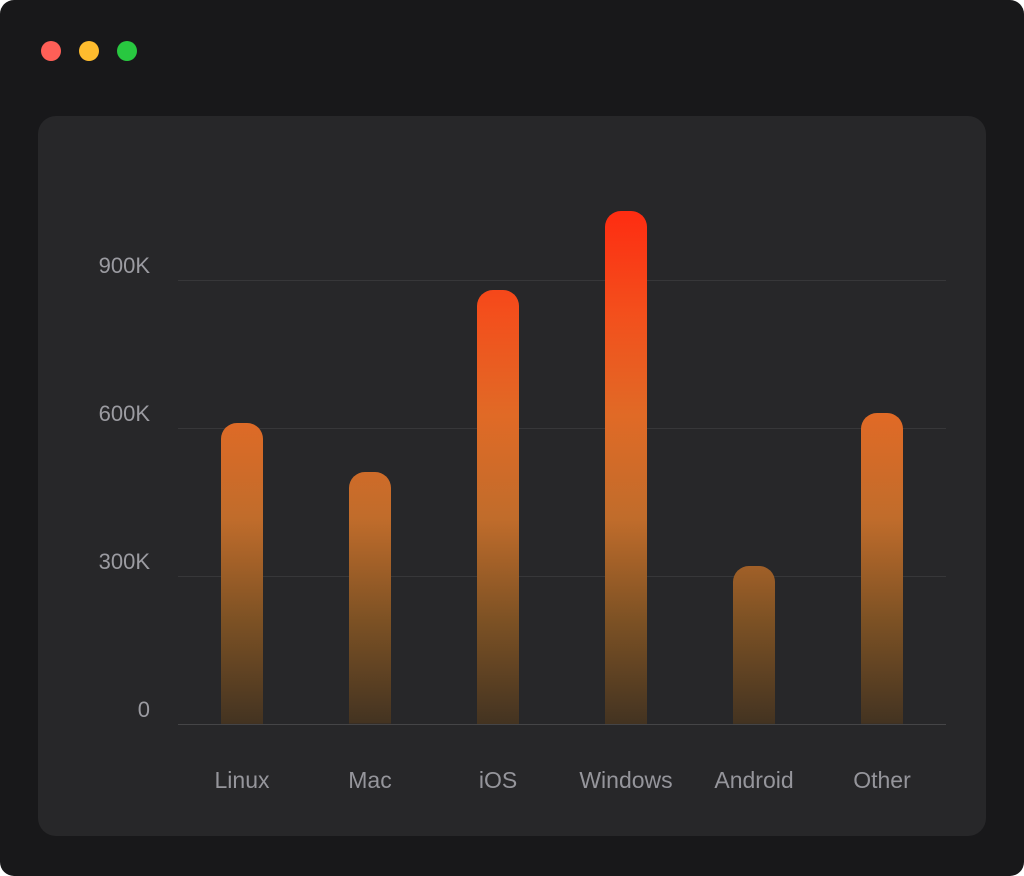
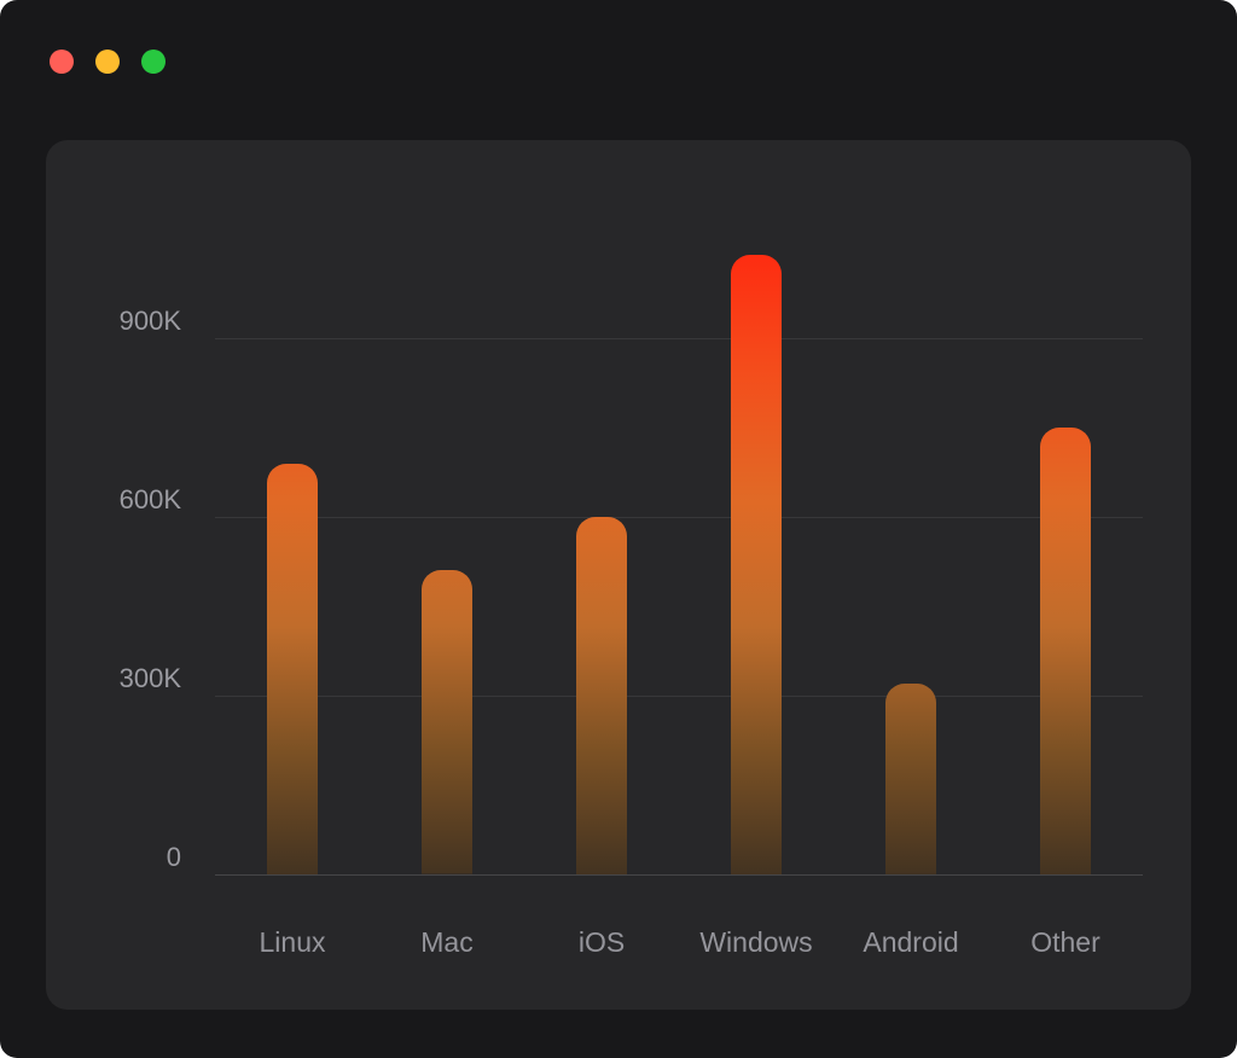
Linux: 610K -> 690K
iOS: 880K -> 600K
Other: 630K -> 750K
